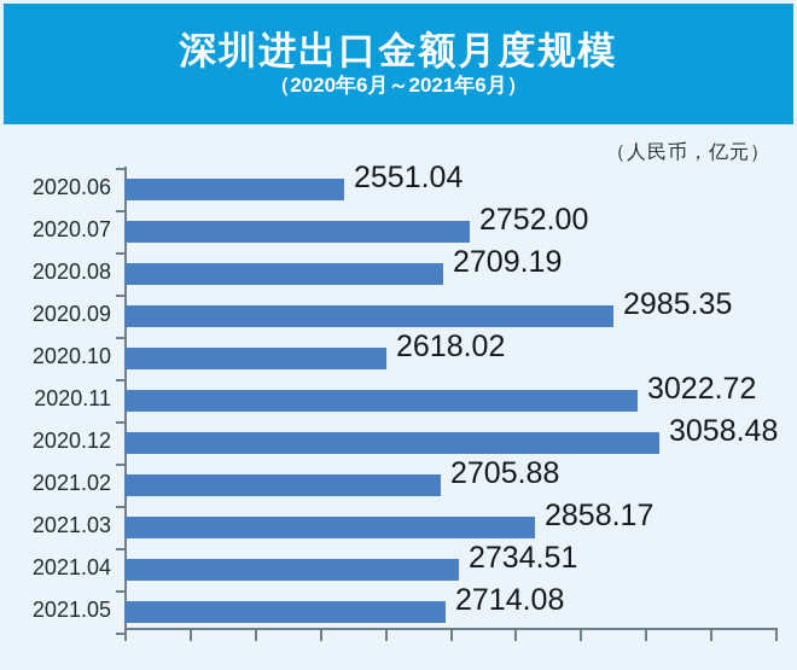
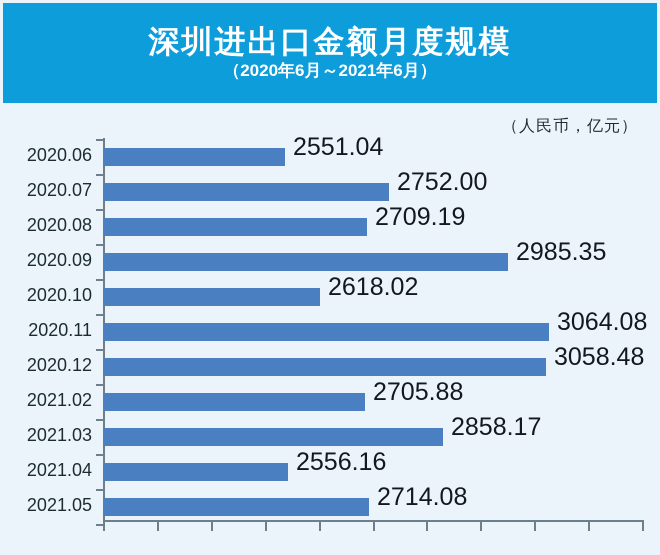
2020.11: 3022.72 -> 3064.08
2021.04: 2734.51 -> 2556.16
